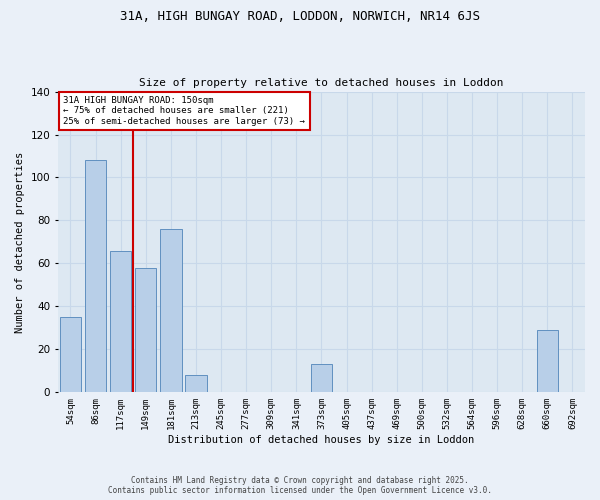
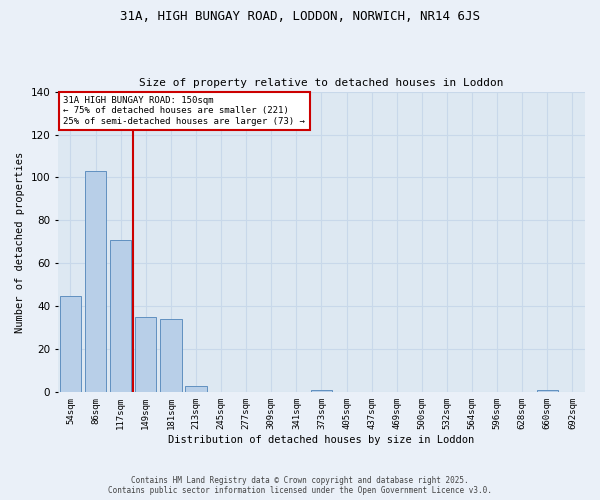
54sqm: 35 -> 45
86sqm: 108 -> 103
117sqm: 66 -> 71
149sqm: 58 -> 35
181sqm: 76 -> 34
213sqm: 8 -> 3
373sqm: 13 -> 1
660sqm: 29 -> 1
